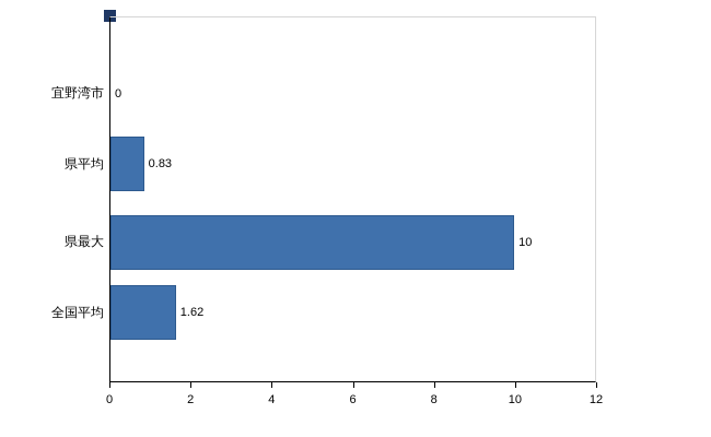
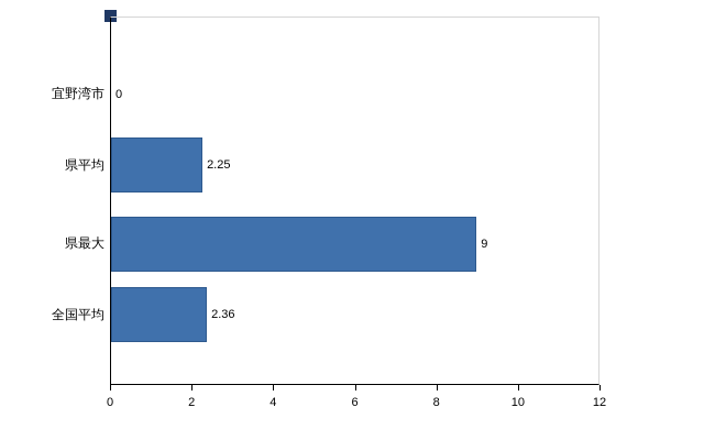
県平均: 0.83 -> 2.25
県最大: 10 -> 9
全国平均: 1.62 -> 2.36
